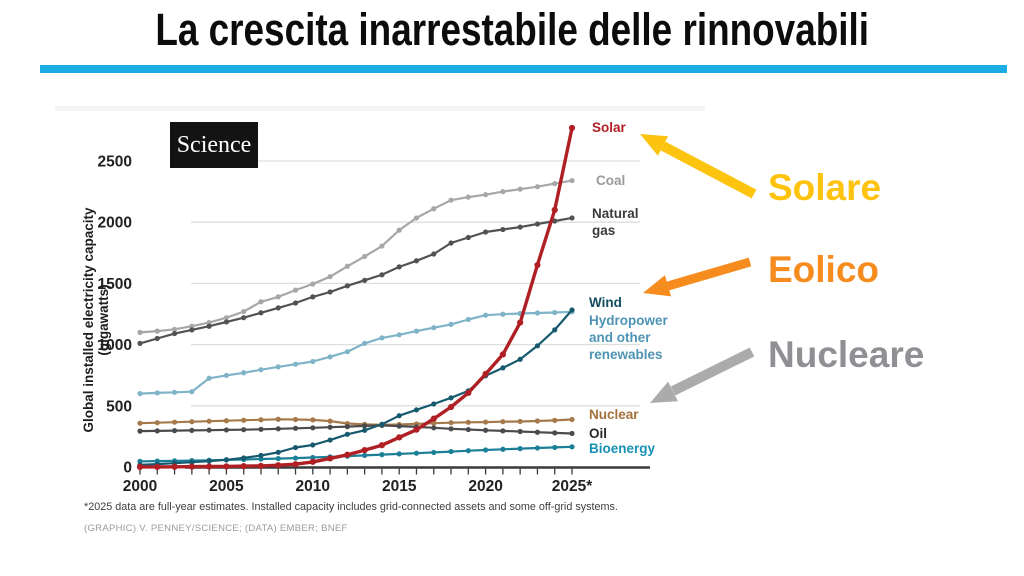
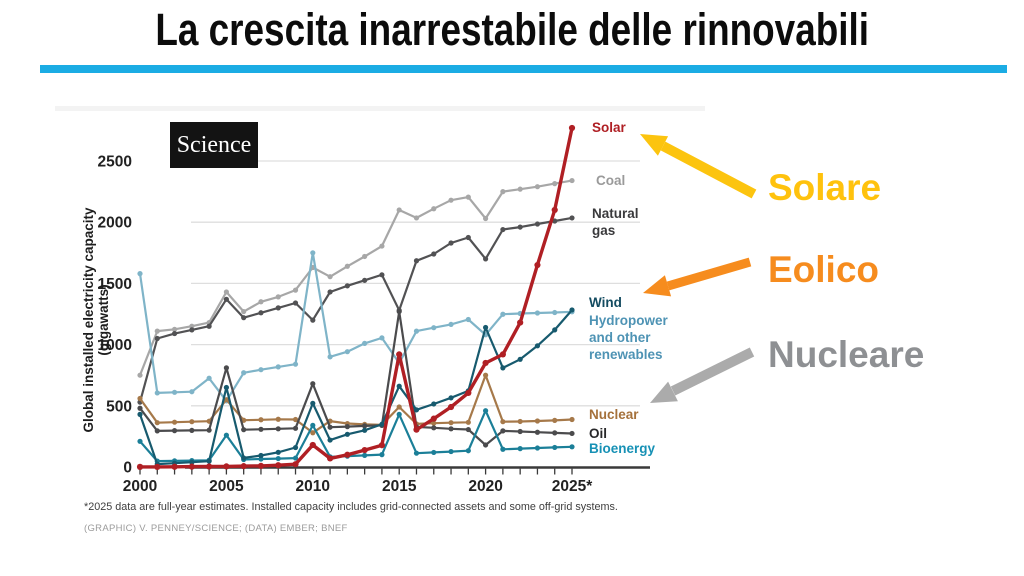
Coal/2000: 1100 -> 750
Natural gas/2000: 1010 -> 530
Wind/2000: 20 -> 430
Hydropower and other renewables/2000: 600 -> 1580
Nuclear/2000: 360 -> 560
Oil/2000: 290 -> 480
Bioenergy/2000: 50 -> 210
Coal/2005: 1220 -> 1430
Natural gas/2005: 1180 -> 1370
Wind/2005: 60 -> 650
Hydropower and other renewables/2005: 750 -> 540
Nuclear/2005: 380 -> 550
Oil/2005: 300 -> 810
Bioenergy/2005: 60 -> 260
Solar/2010: 40 -> 180
Coal/2010: 1500 -> 1630
Natural gas/2010: 1390 -> 1200
Wind/2010: 180 -> 520
Hydropower and other renewables/2010: 860 -> 1750
Nuclear/2010: 380 -> 280
Oil/2010: 320 -> 680
Bioenergy/2010: 80 -> 340
Solar/2015: 240 -> 920
Coal/2015: 1940 -> 2100
Natural gas/2015: 1640 -> 1280
Wind/2015: 420 -> 660
Hydropower and other renewables/2015: 1080 -> 850
Nuclear/2015: 350 -> 490
Oil/2015: 330 -> 1270
Bioenergy/2015: 110 -> 430
Solar/2020: 760 -> 850
Coal/2020: 2220 -> 2030
Natural gas/2020: 1920 -> 1700
Wind/2020: 740 -> 1140
Hydropower and other renewables/2020: 1240 -> 1080
Nuclear/2020: 370 -> 750
Oil/2020: 300 -> 180
Bioenergy/2020: 140 -> 460
